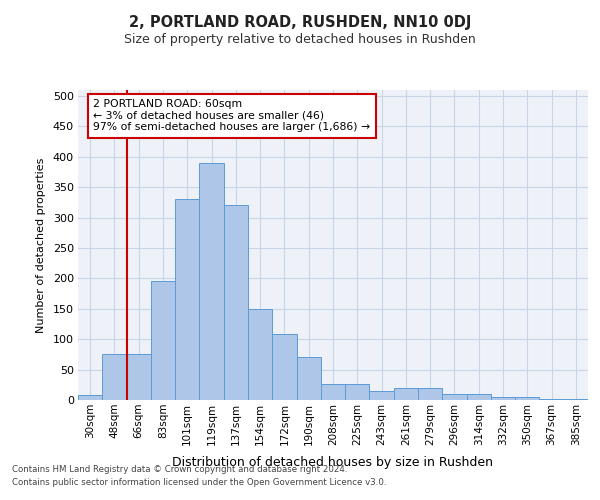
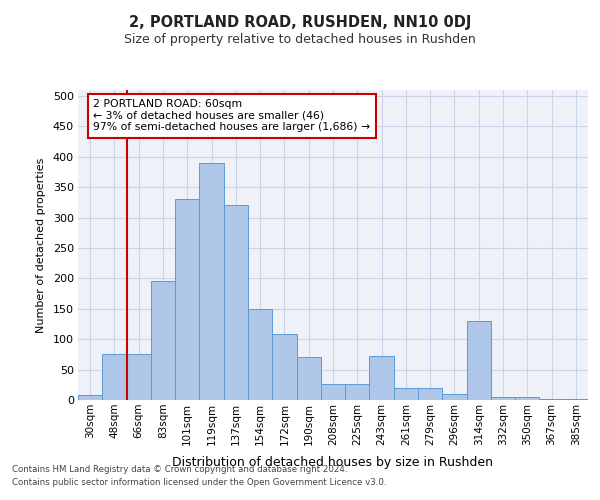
243sqm: 15 -> 72
314sqm: 10 -> 130
